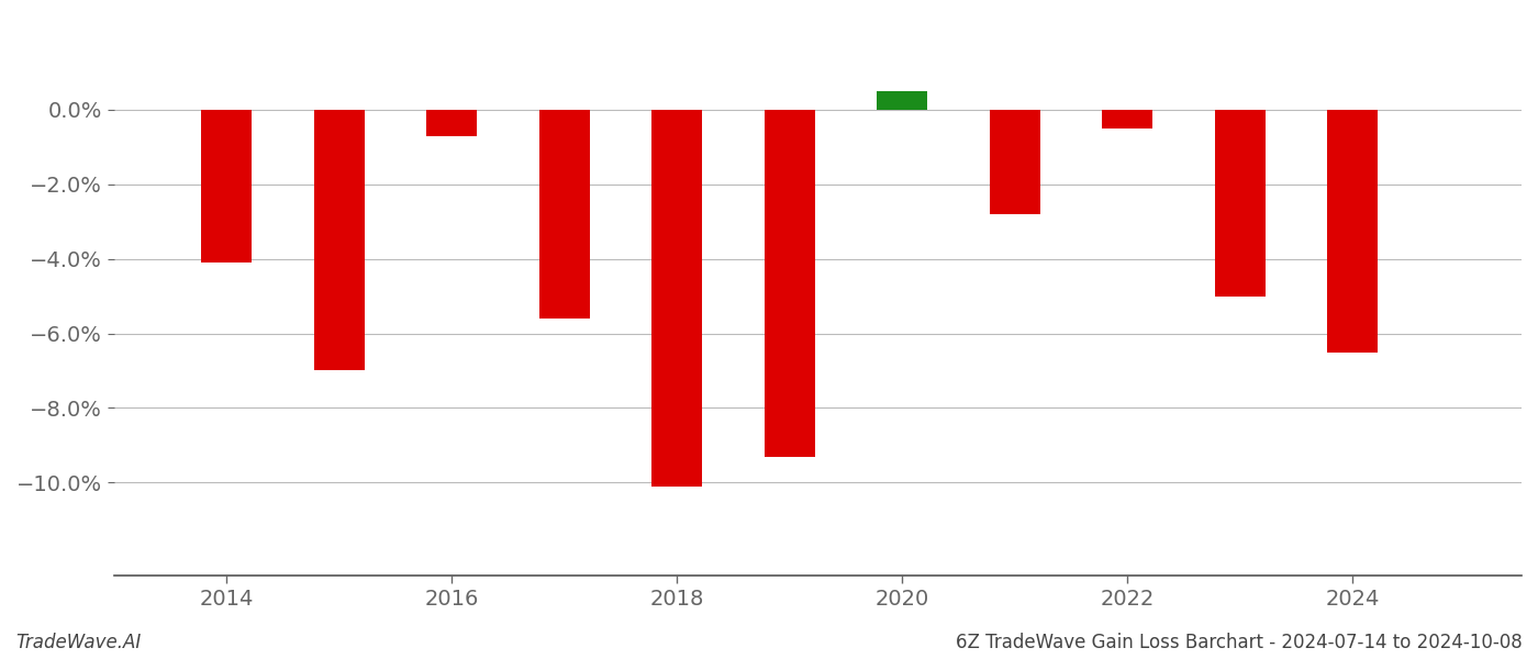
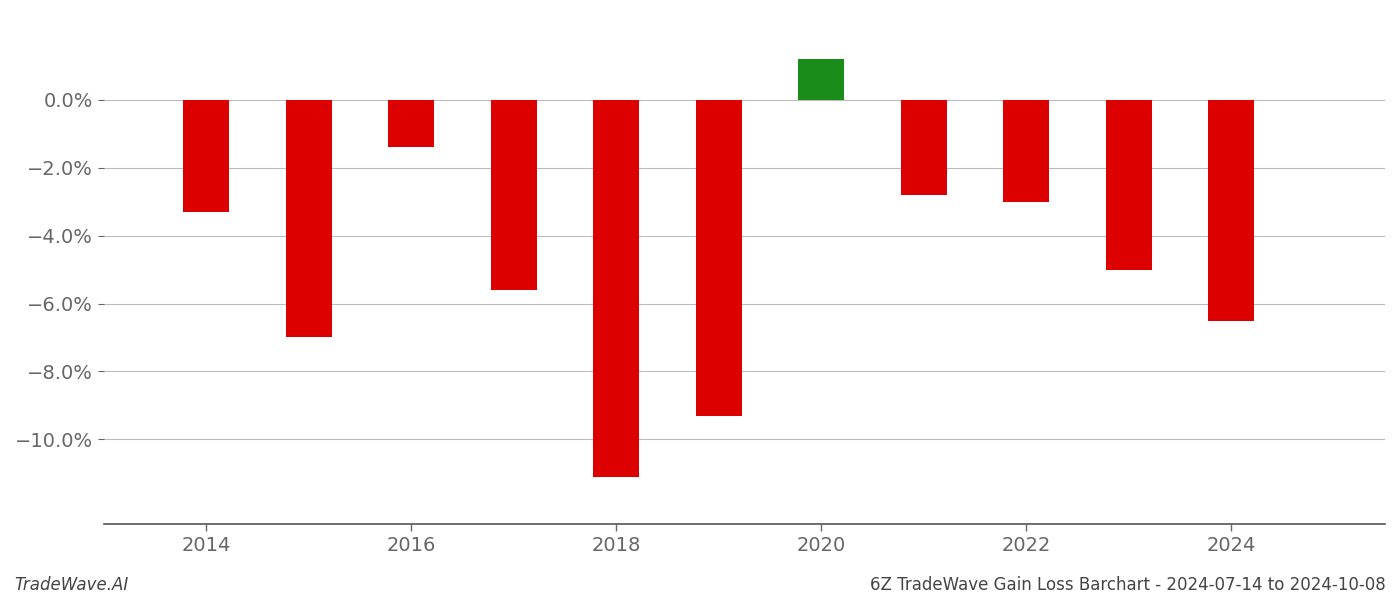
2014: -4.1% -> -3.3%
2016: -0.7% -> -1.4%
2018: -10.1% -> -11.1%
2020: 0.5% -> 1.2%
2022: -0.5% -> -3.0%
